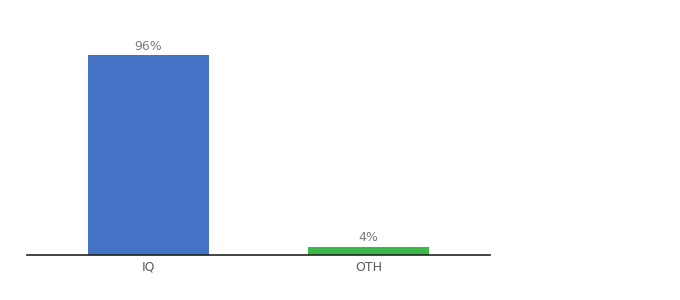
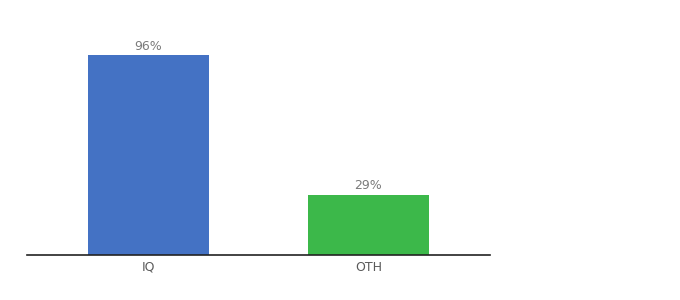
OTH: 4% -> 29%
